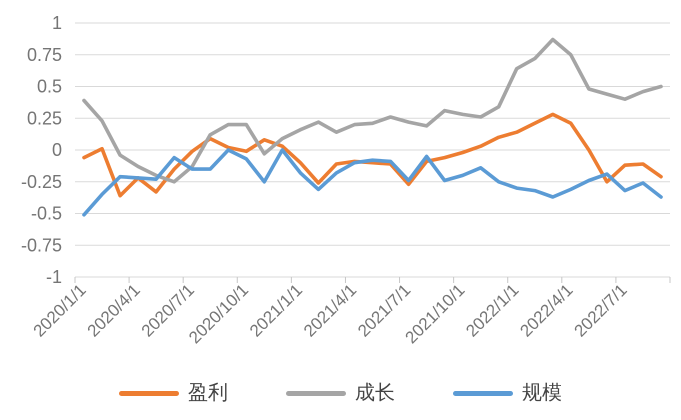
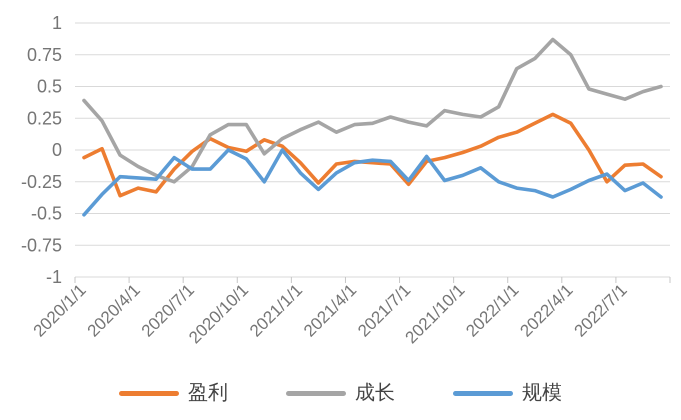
盈利/2020/4/1: -0.22 -> -0.30
